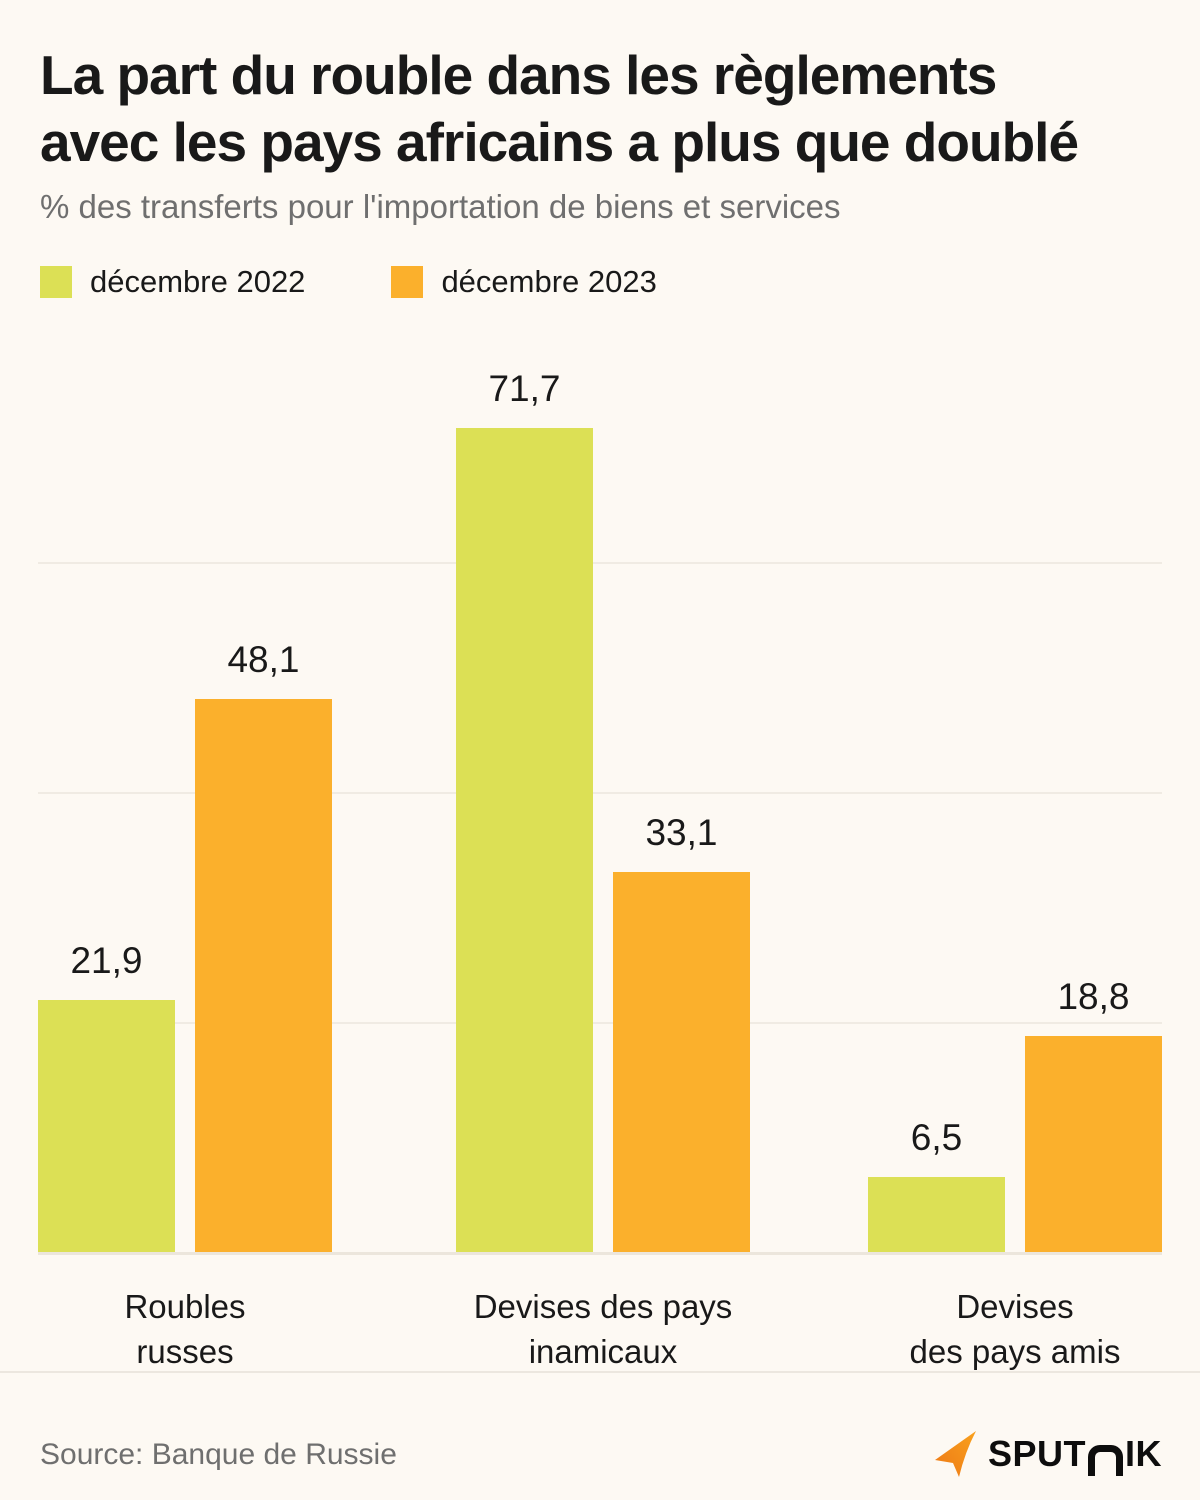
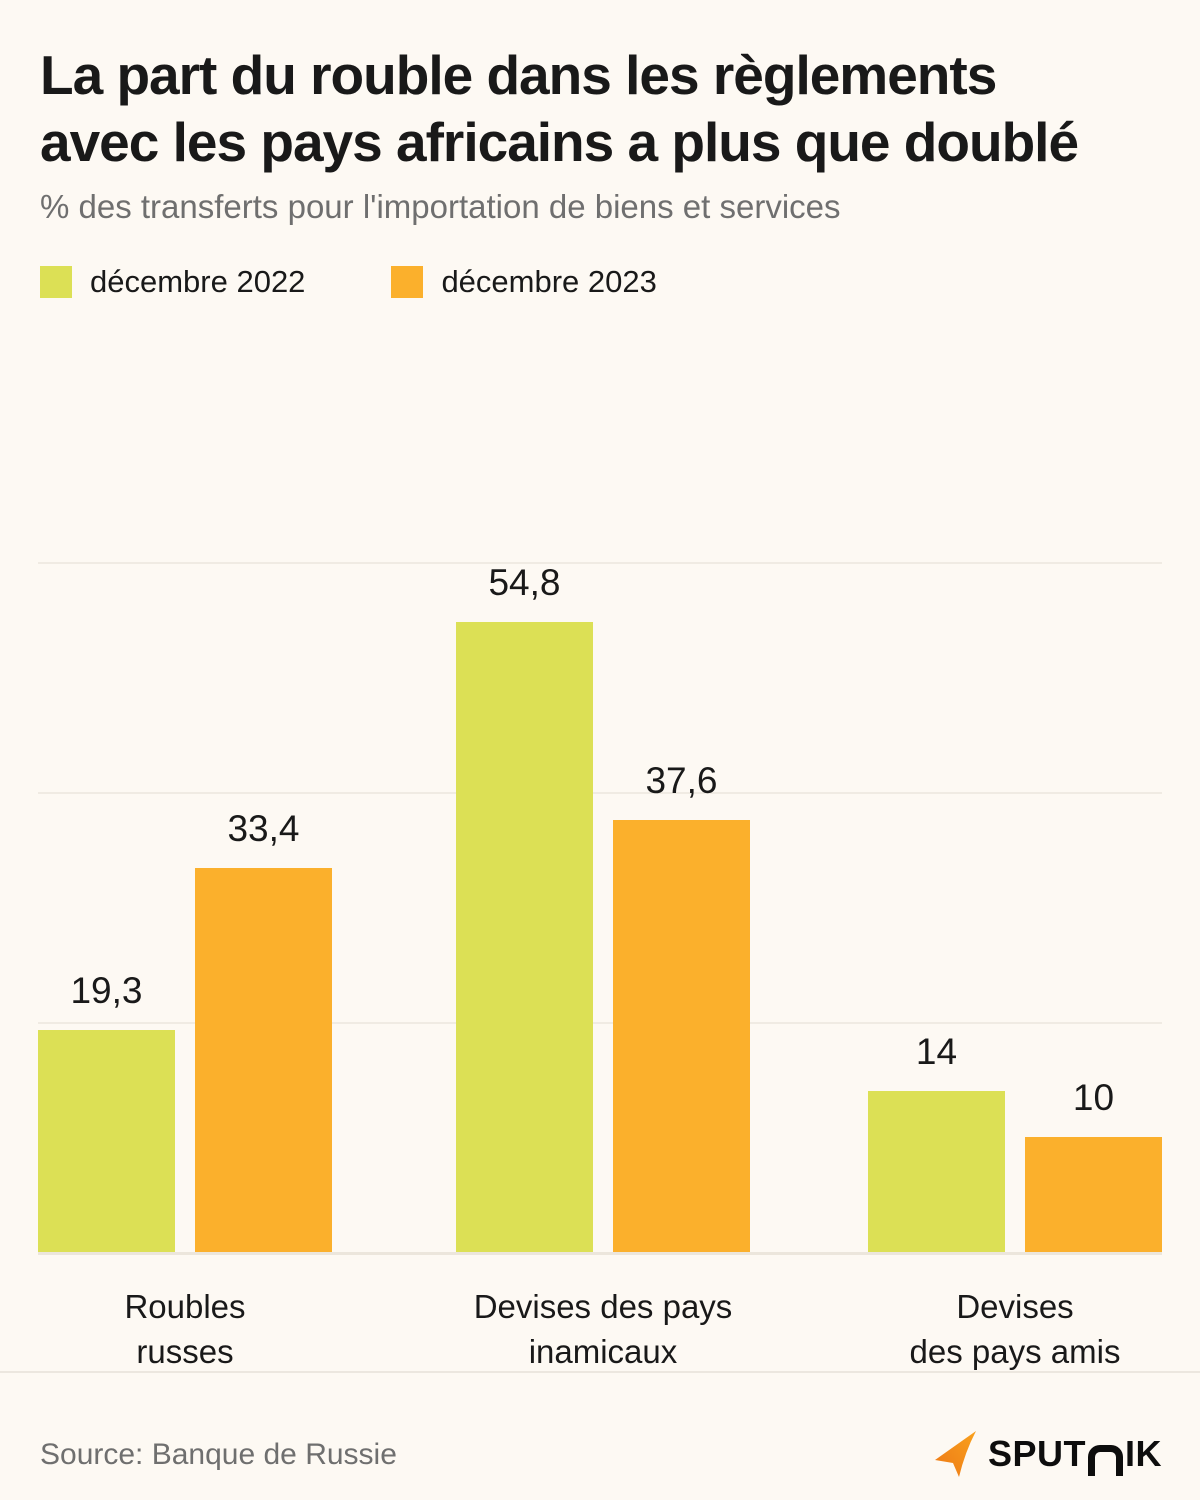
décembre 2022/Roubles russes: 21,9 -> 19,3
décembre 2023/Roubles russes: 48,1 -> 33,4
décembre 2022/Devises des pays inamicaux: 71,7 -> 54,8
décembre 2023/Devises des pays inamicaux: 33,1 -> 37,6
décembre 2022/Devises des pays amis: 6,5 -> 14
décembre 2023/Devises des pays amis: 18,8 -> 10
